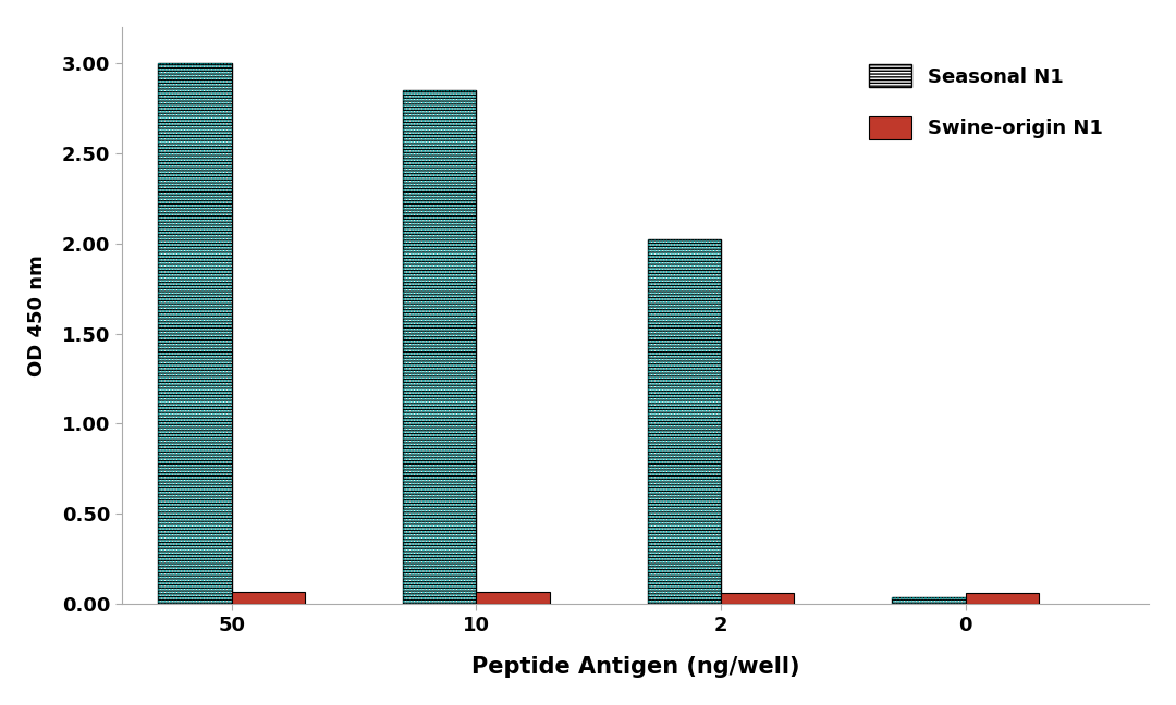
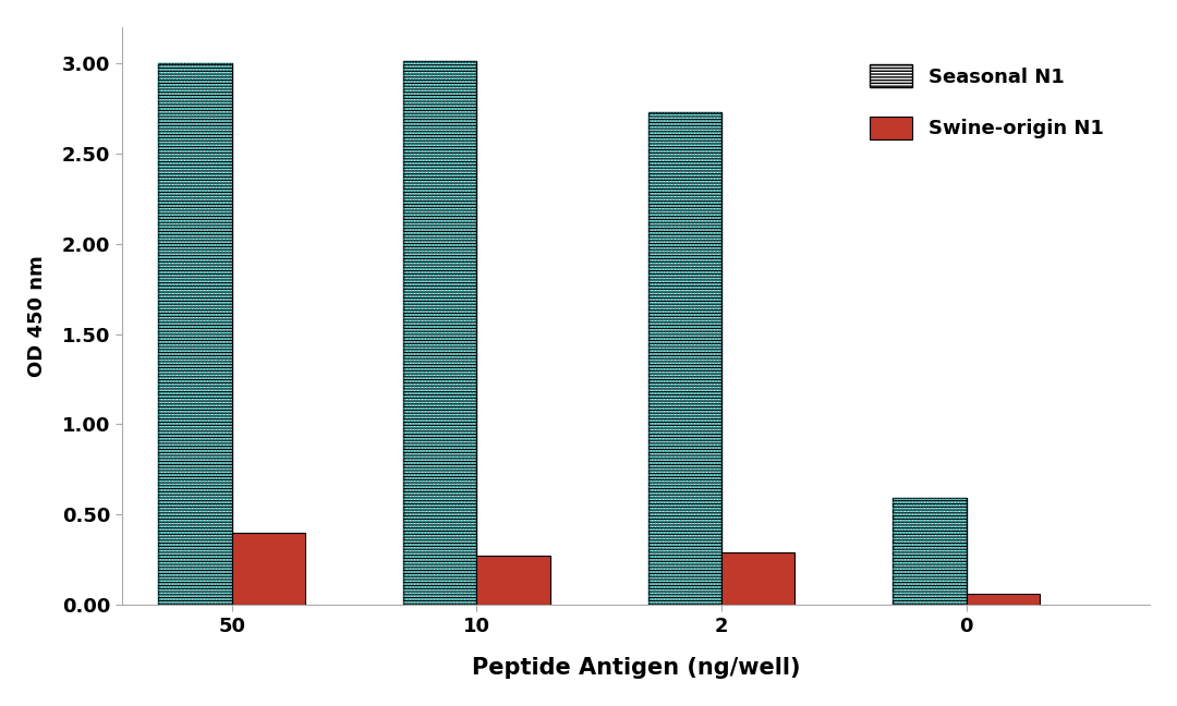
Swine-origin N1/50: 0.07 -> 0.40
Seasonal N1/10: 2.85 -> 3.01
Swine-origin N1/10: 0.07 -> 0.27
Seasonal N1/2: 2.02 -> 2.73
Swine-origin N1/2: 0.06 -> 0.29
Seasonal N1/0: 0.04 -> 0.59
